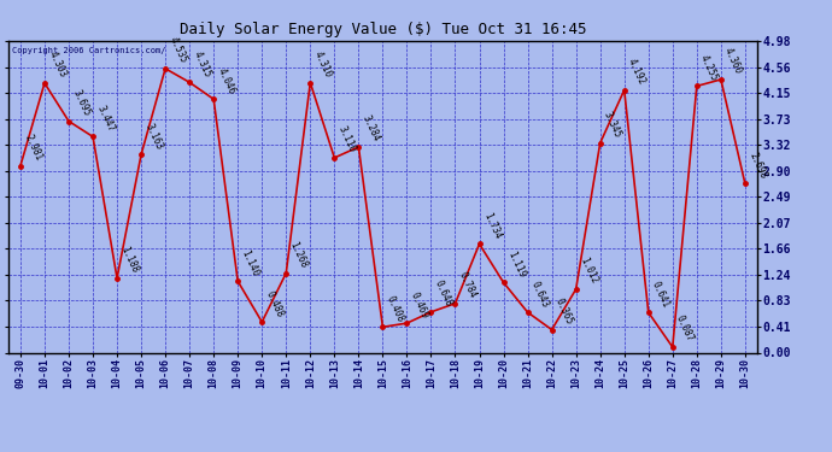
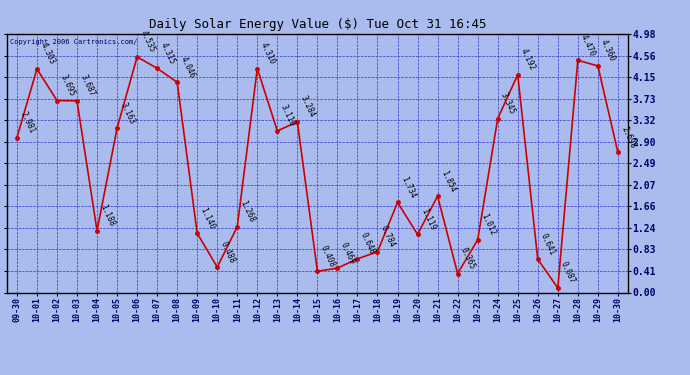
10-03: 3.447 -> 3.687
10-21: 0.643 -> 1.854
10-28: 4.255 -> 4.470
